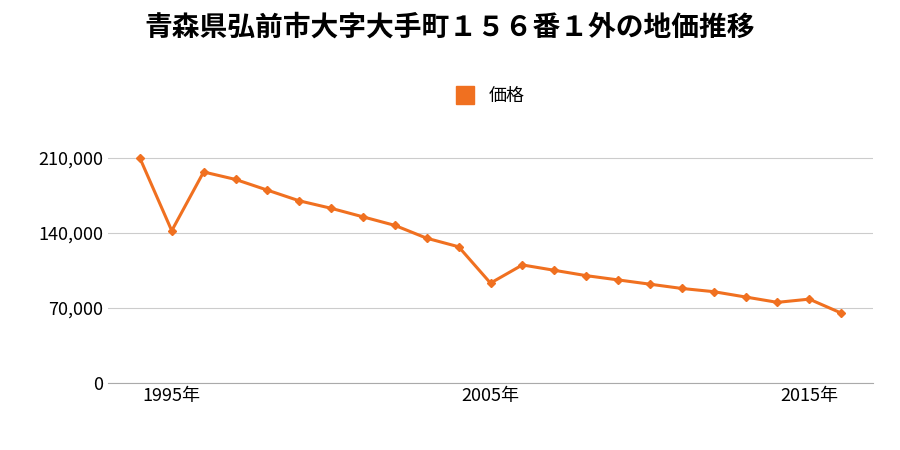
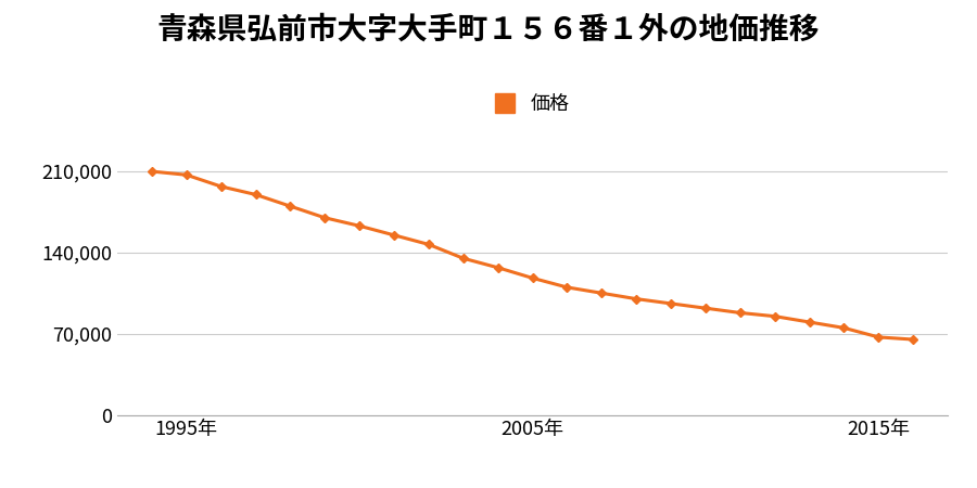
1995年: 142,000 -> 207,000
2005年: 93,000 -> 118,000
2015年: 78,000 -> 67,000
